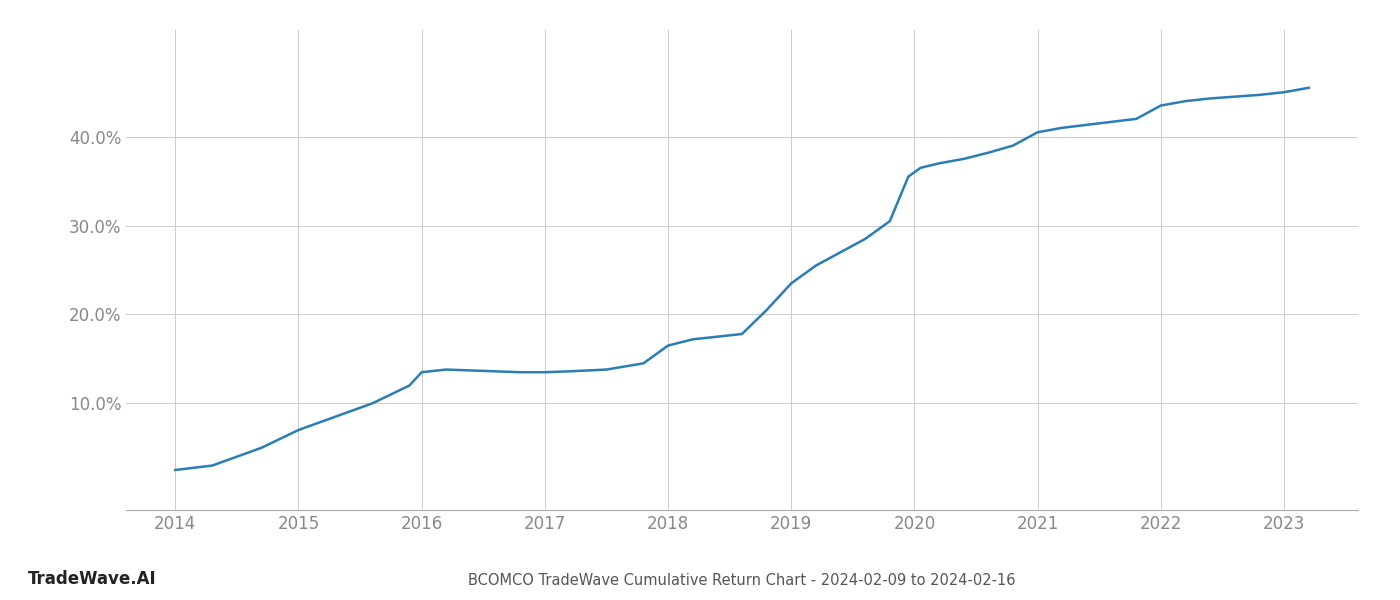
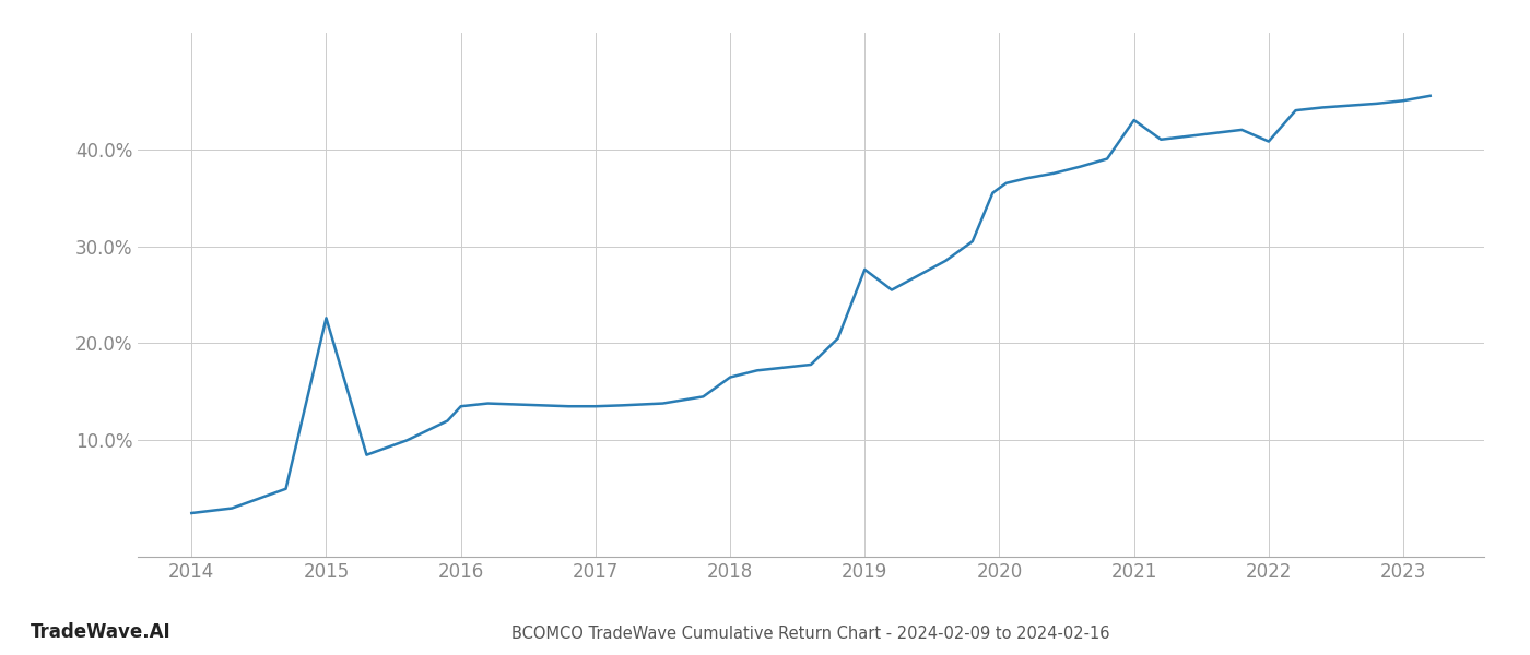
2015: 7.0% -> 22.6%
2019: 23.5% -> 27.6%
2021: 40.5% -> 43.0%
2022: 43.5% -> 40.8%
